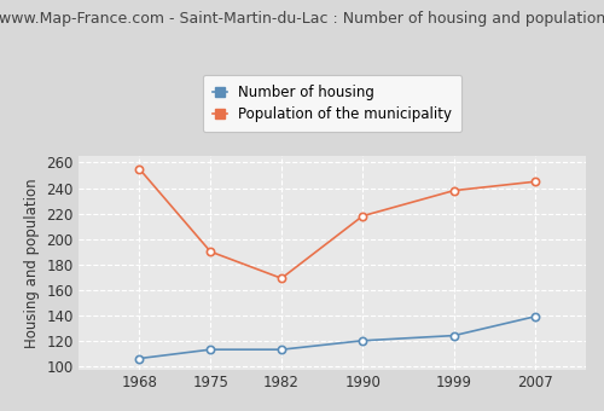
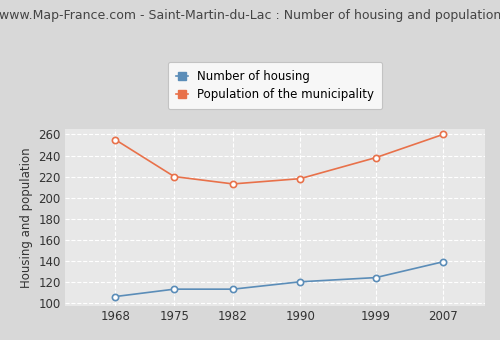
Population of the municipality/1975: 190 -> 220
Population of the municipality/1982: 169 -> 213
Population of the municipality/2007: 245 -> 260
